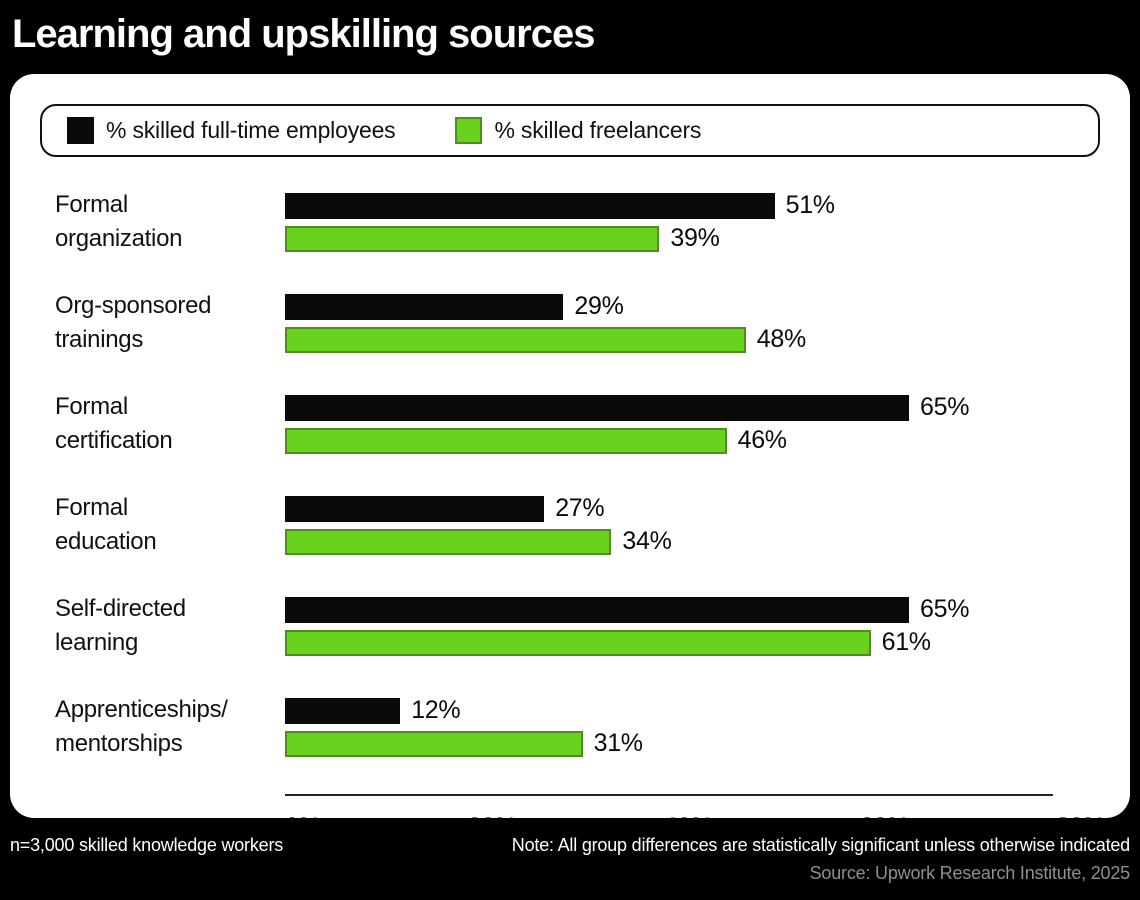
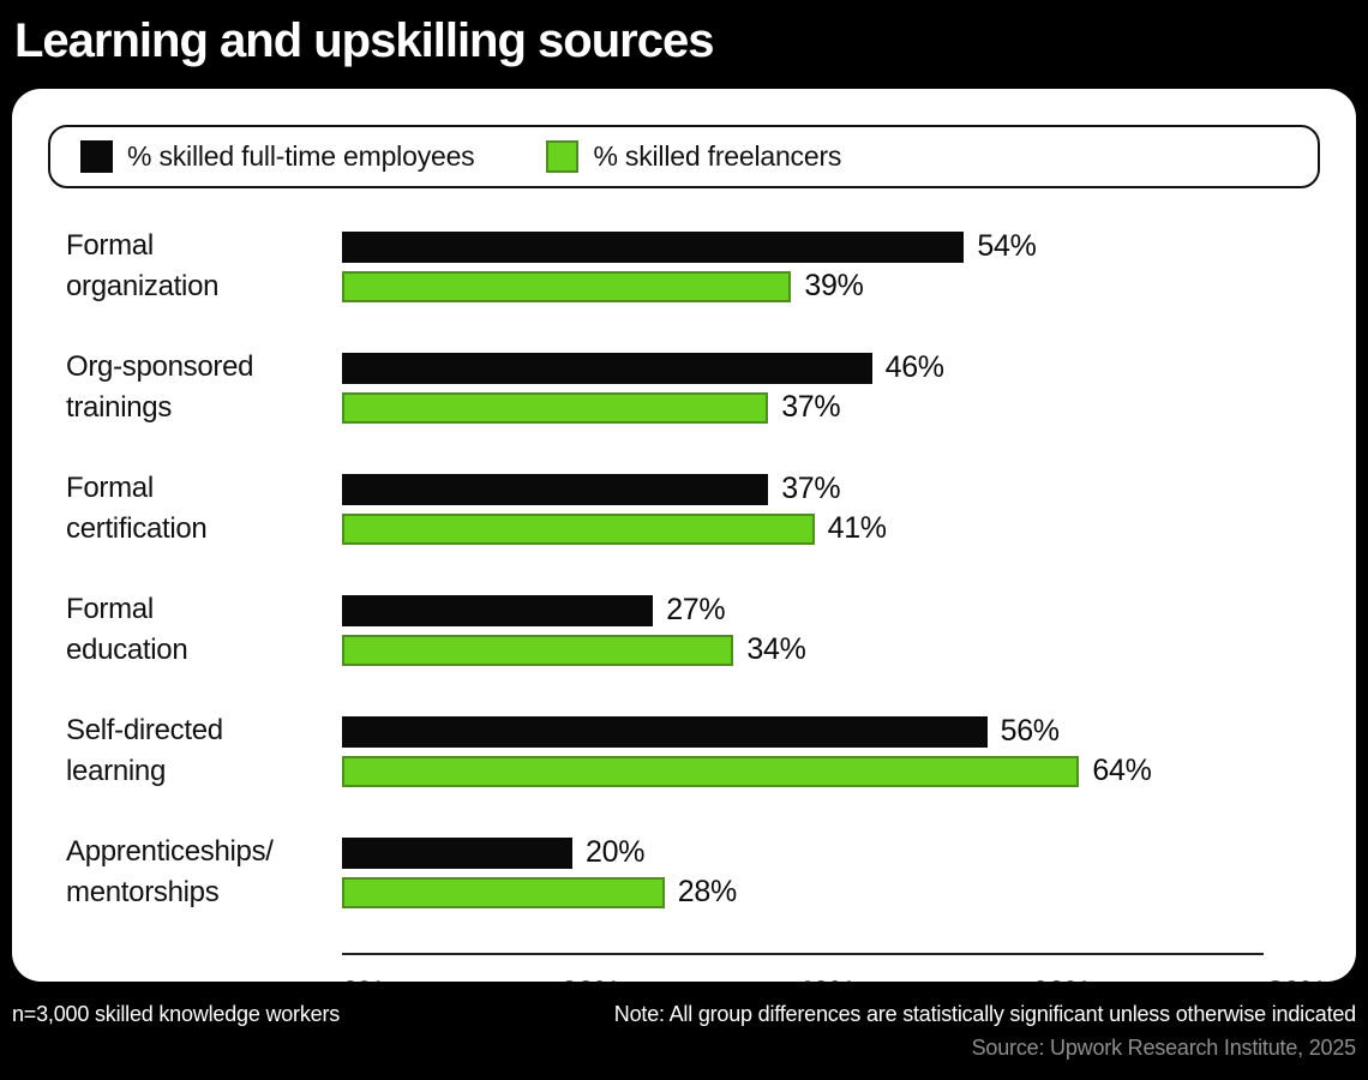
% skilled full-time employees/Formal organization: 51% -> 54%
% skilled full-time employees/Org-sponsored trainings: 29% -> 46%
% skilled freelancers/Org-sponsored trainings: 48% -> 37%
% skilled full-time employees/Formal certification: 65% -> 37%
% skilled freelancers/Formal certification: 46% -> 41%
% skilled full-time employees/Self-directed learning: 65% -> 56%
% skilled freelancers/Self-directed learning: 61% -> 64%
% skilled full-time employees/Apprenticeships/mentorships: 12% -> 20%
% skilled freelancers/Apprenticeships/mentorships: 31% -> 28%
